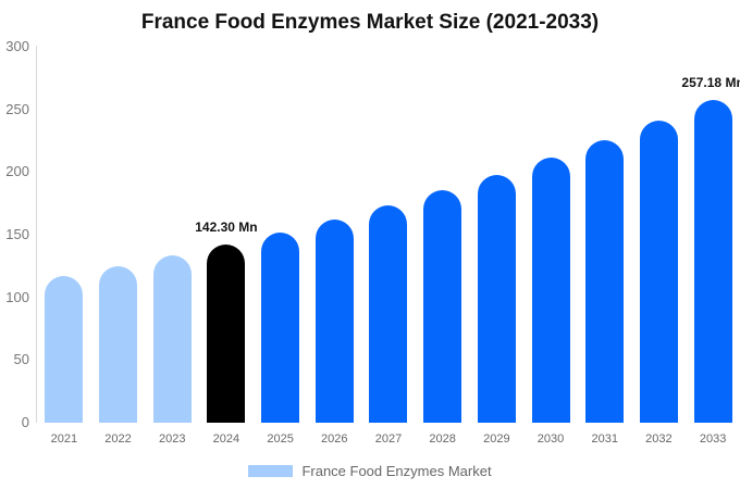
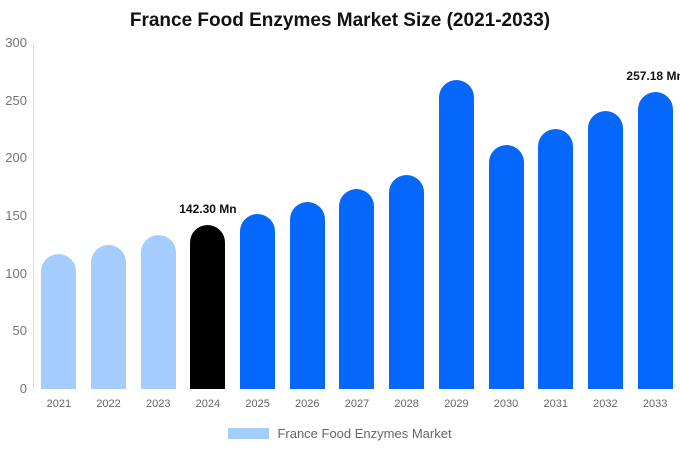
2029: 198 -> 268
